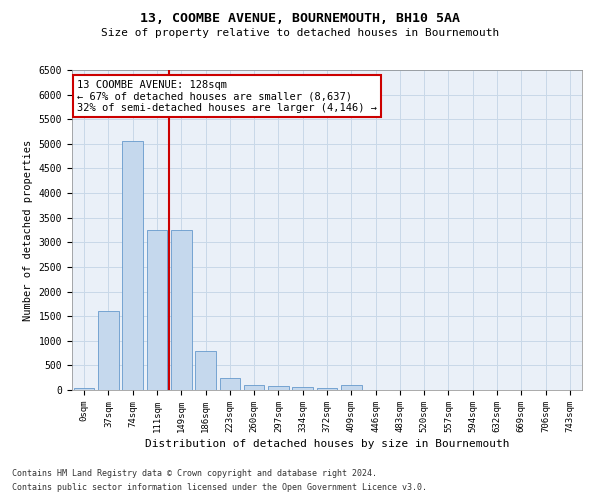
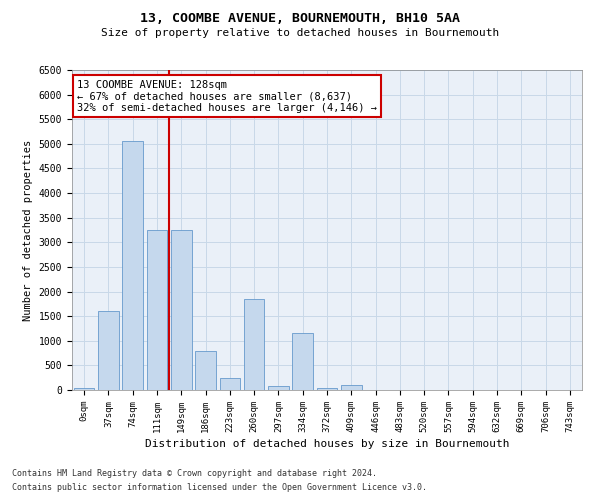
260sqm: 100 -> 1850
334sqm: 60 -> 1150
